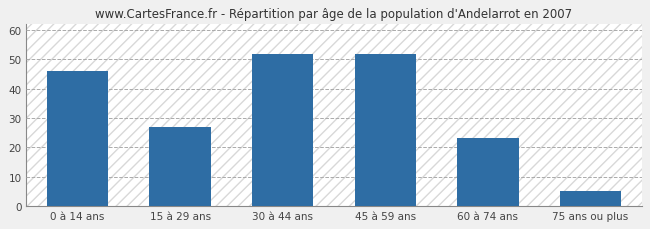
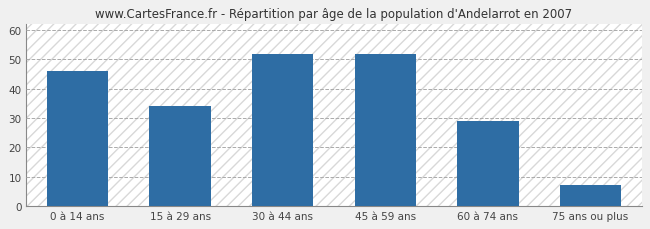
15 à 29 ans: 27 -> 34
60 à 74 ans: 23 -> 29
75 ans ou plus: 5 -> 7
